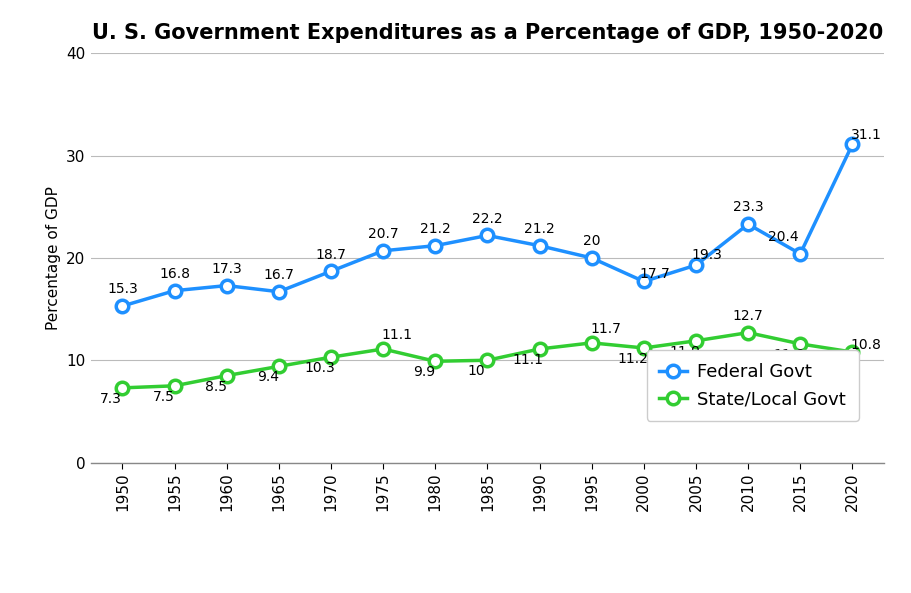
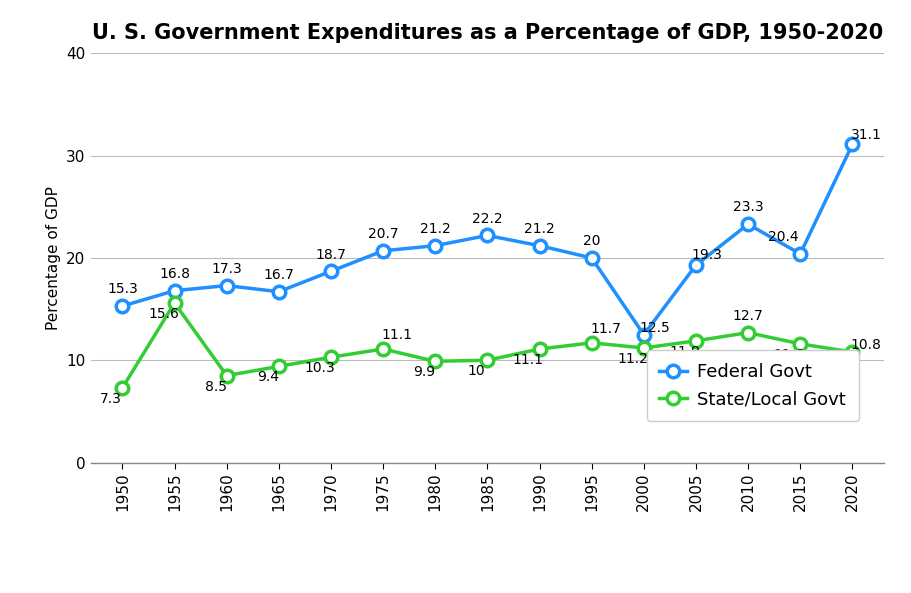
State/Local Govt/1955: 7.5 -> 15.6
Federal Govt/2000: 17.7 -> 12.5
